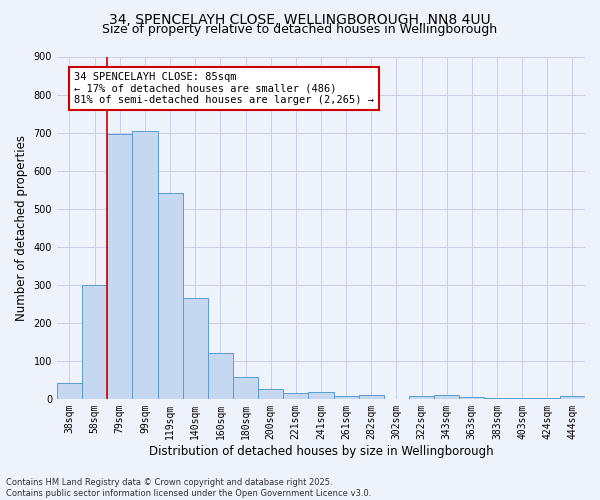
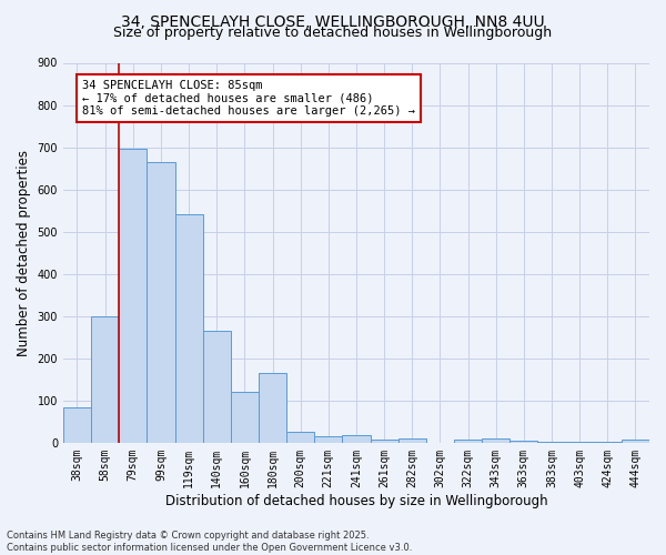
38sqm: 42 -> 85
99sqm: 705 -> 665
180sqm: 58 -> 165
